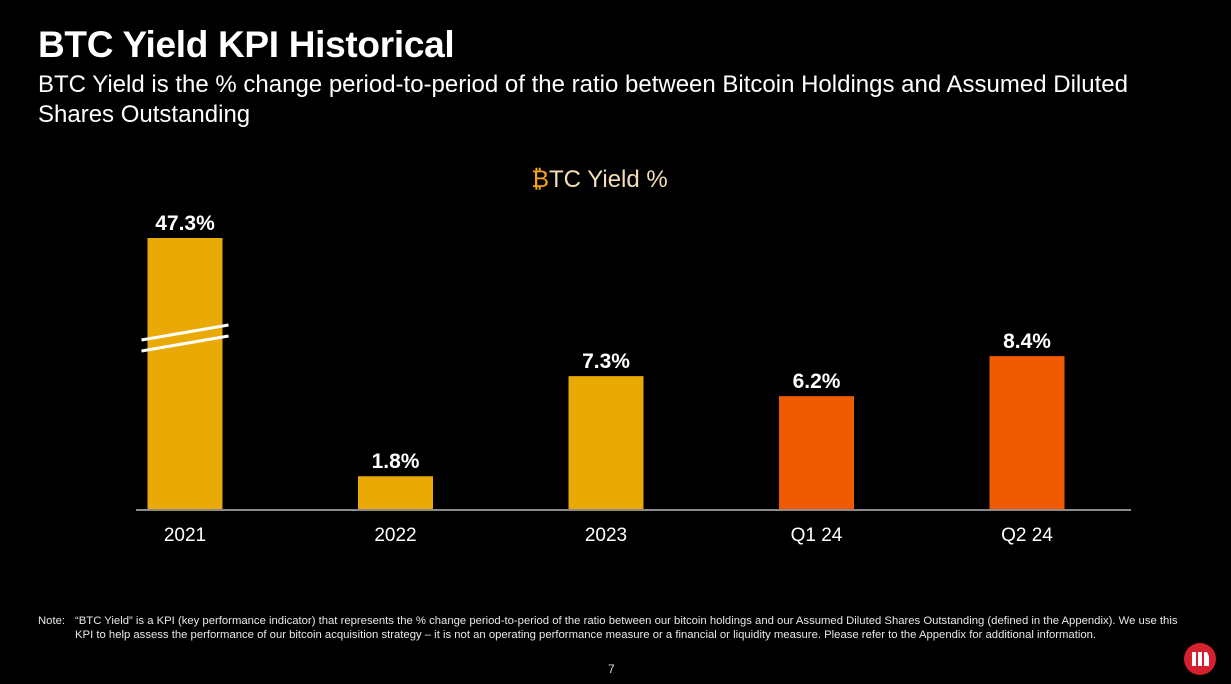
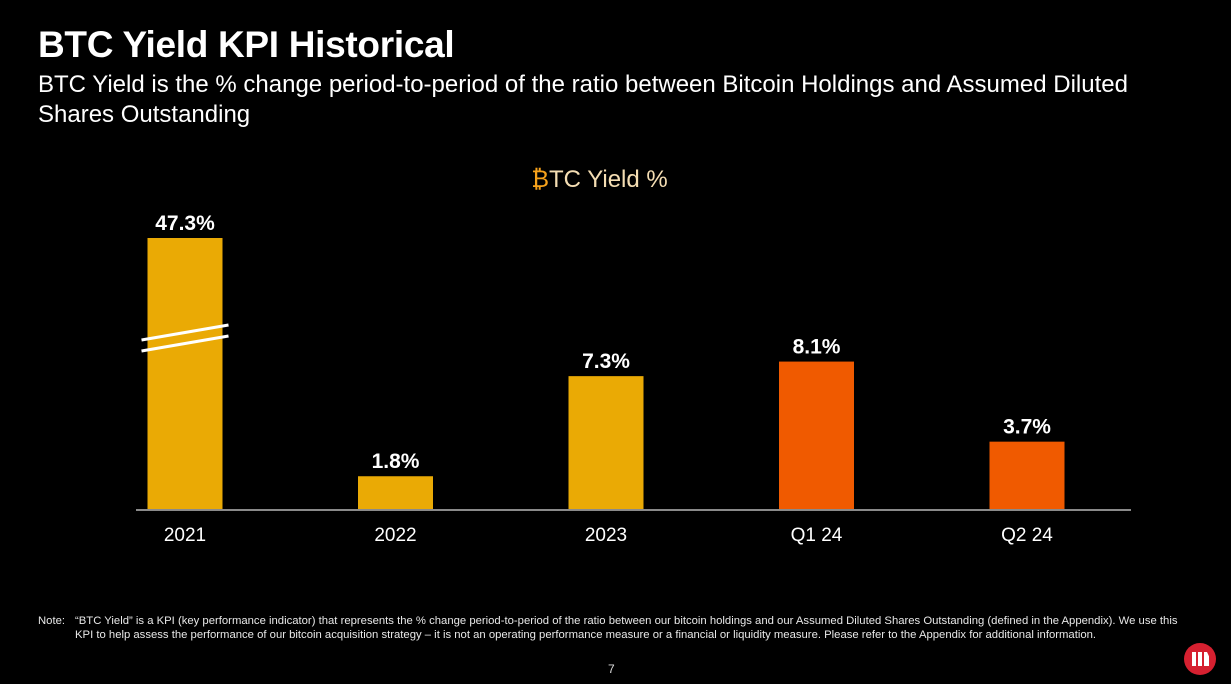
Q1 24: 6.2% -> 8.1%
Q2 24: 8.4% -> 3.7%
